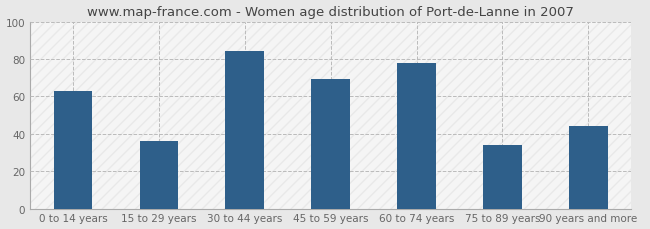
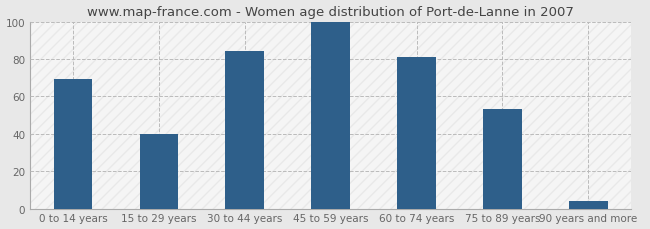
0 to 14 years: 63 -> 69
15 to 29 years: 36 -> 40
45 to 59 years: 69 -> 100
60 to 74 years: 78 -> 81
75 to 89 years: 34 -> 53
90 years and more: 44 -> 4
